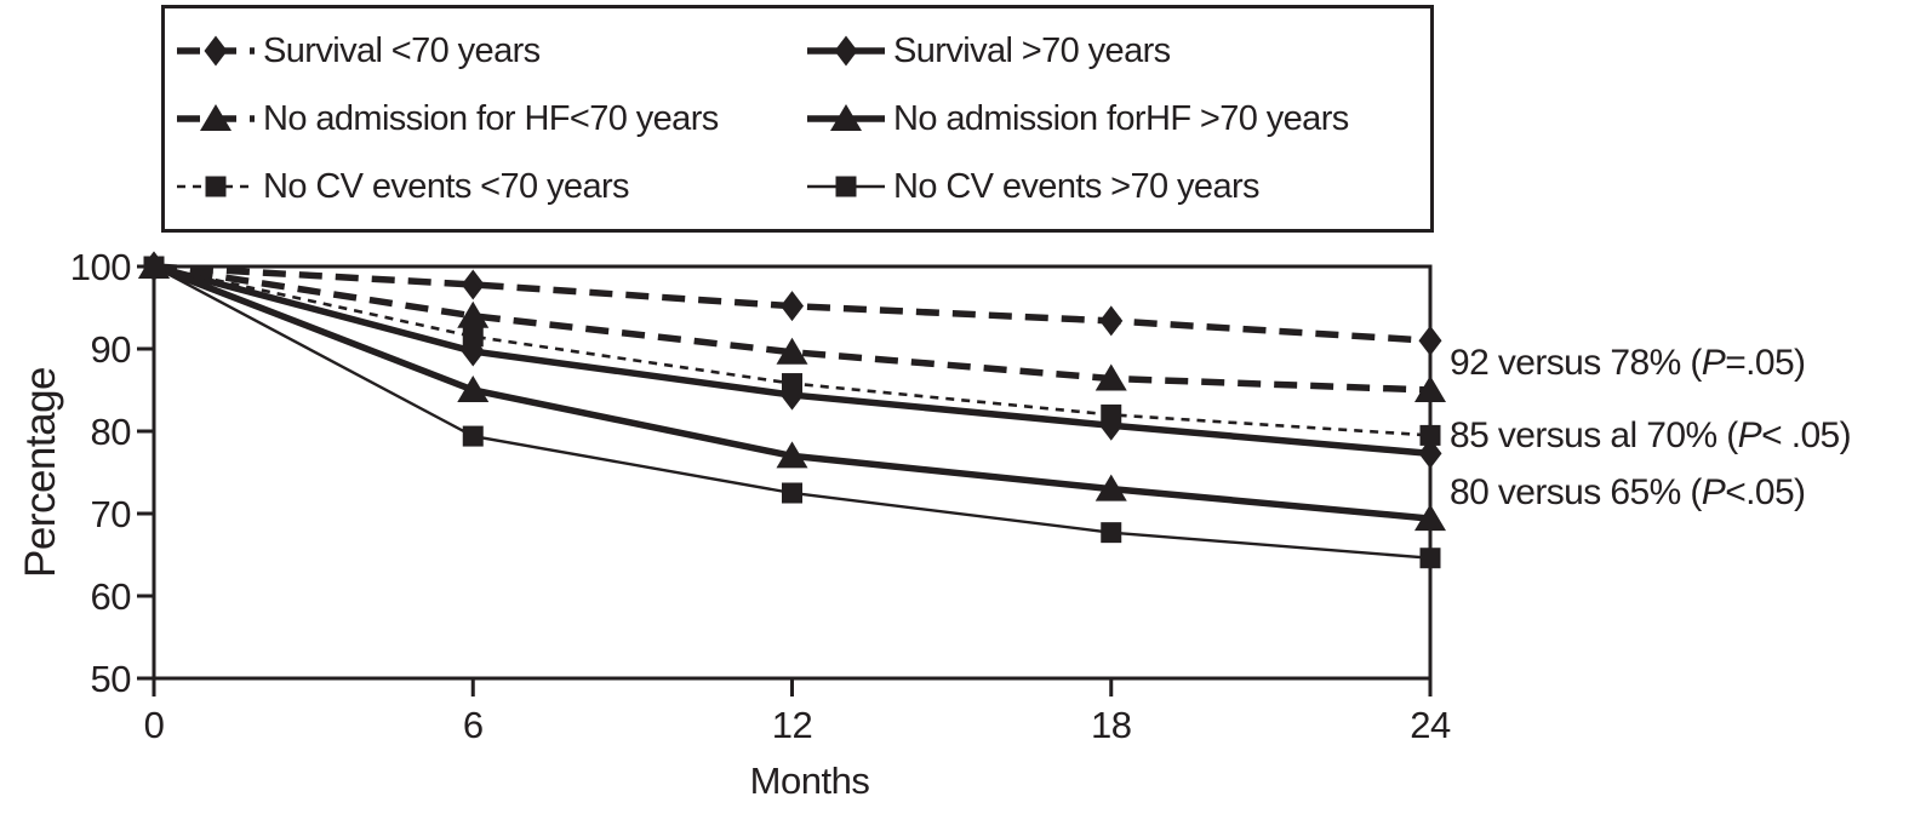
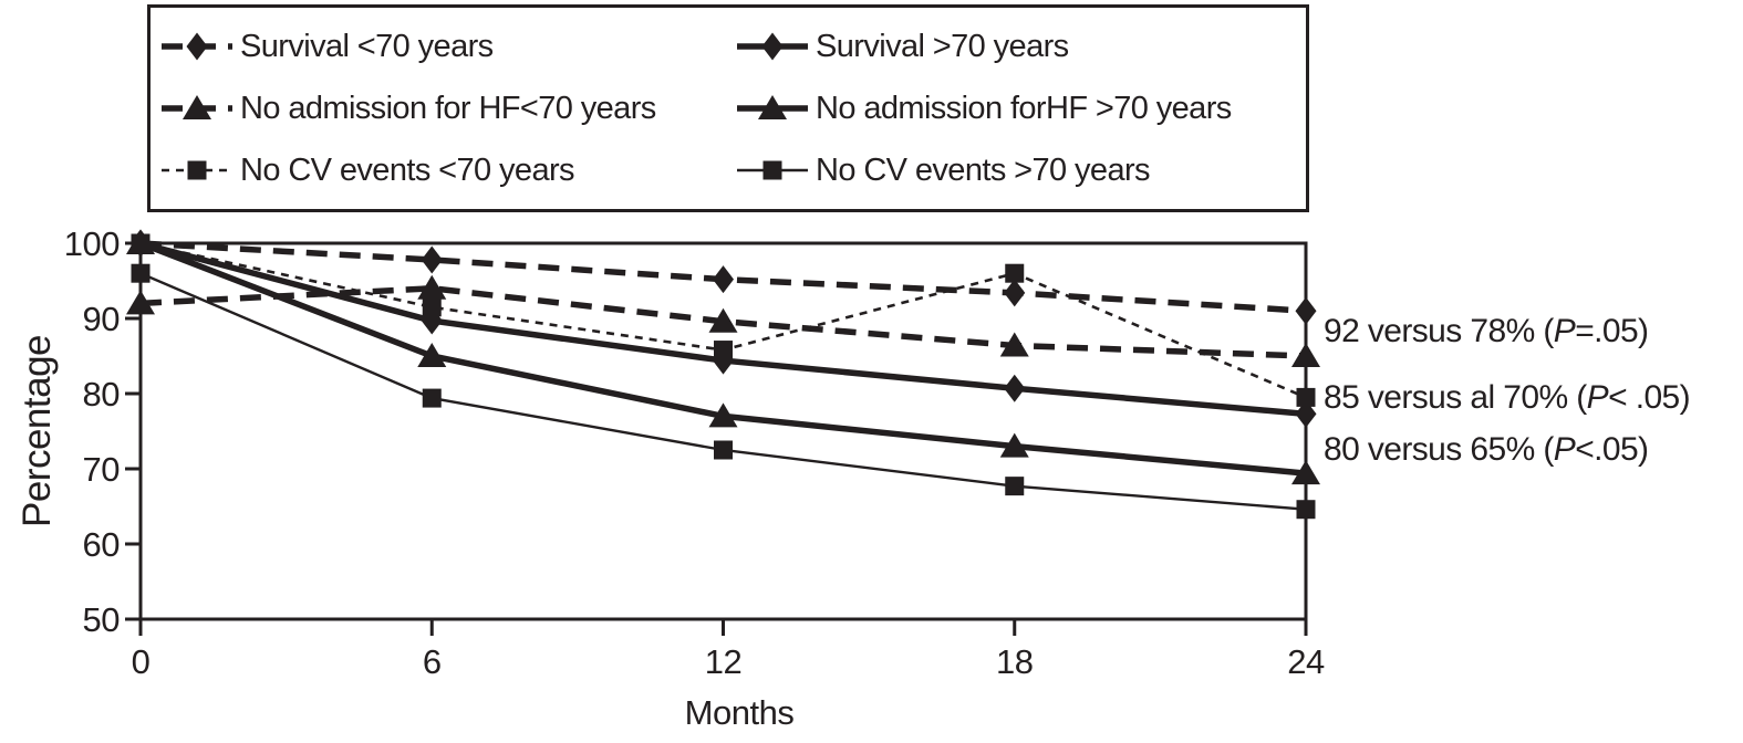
No admission for HF<70 years/0: 100 -> 92
No CV events >70 years/0: 100 -> 96
No CV events <70 years/18: 82 -> 96
